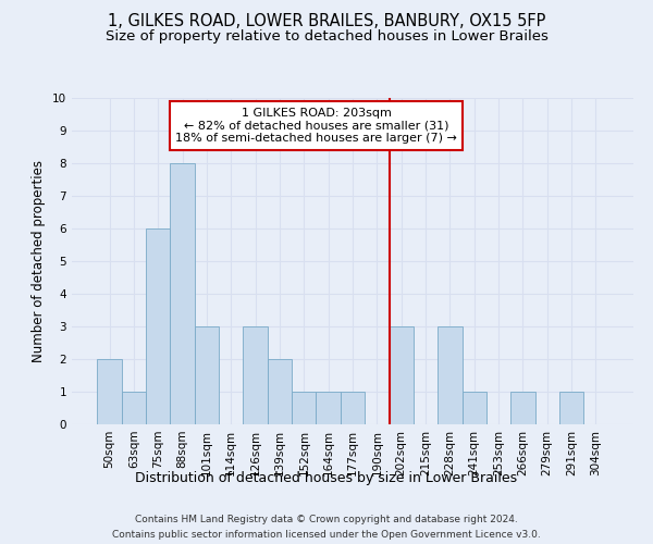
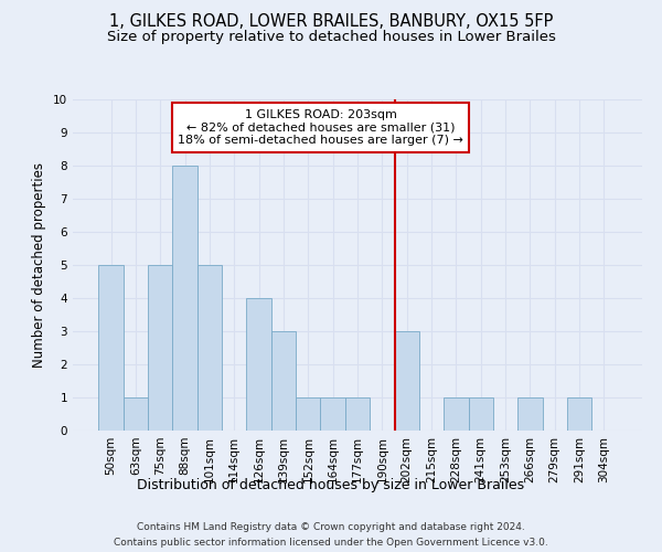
50sqm: 2 -> 5
75sqm: 6 -> 5
101sqm: 3 -> 5
126sqm: 3 -> 4
139sqm: 2 -> 3
228sqm: 3 -> 1
